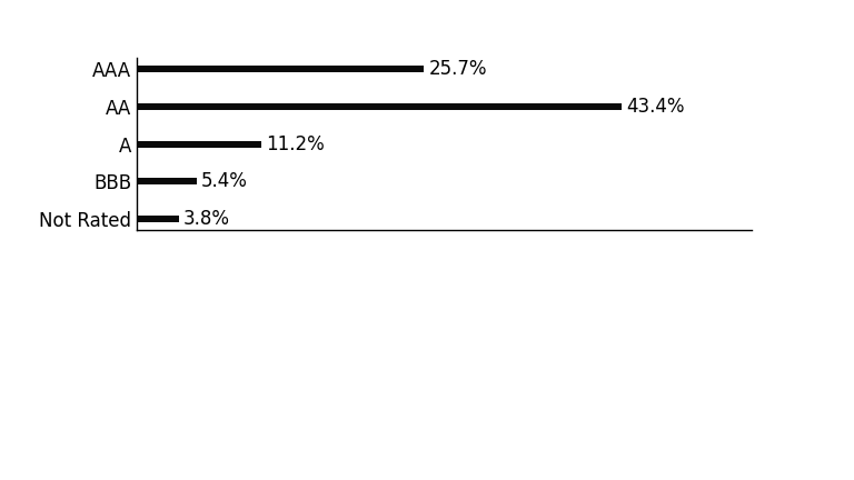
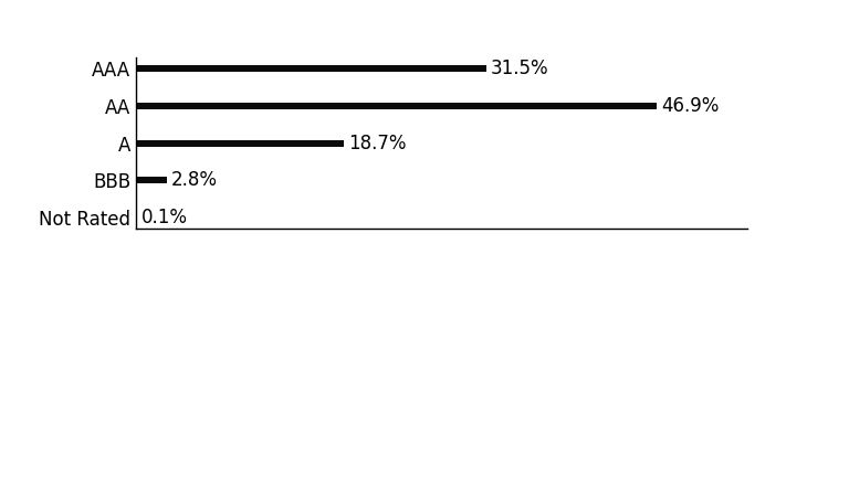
AAA: 25.7% -> 31.5%
AA: 43.4% -> 46.9%
A: 11.2% -> 18.7%
BBB: 5.4% -> 2.8%
Not Rated: 3.8% -> 0.1%
